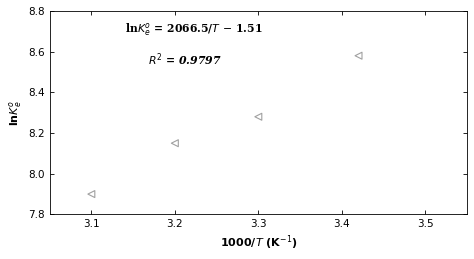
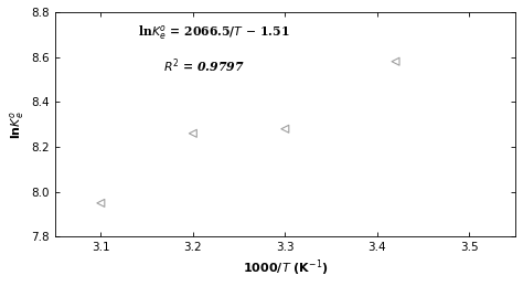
3.1: 7.90 -> 7.95
3.2: 8.15 -> 8.26
